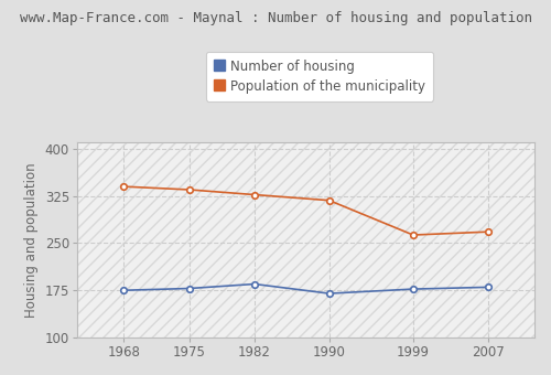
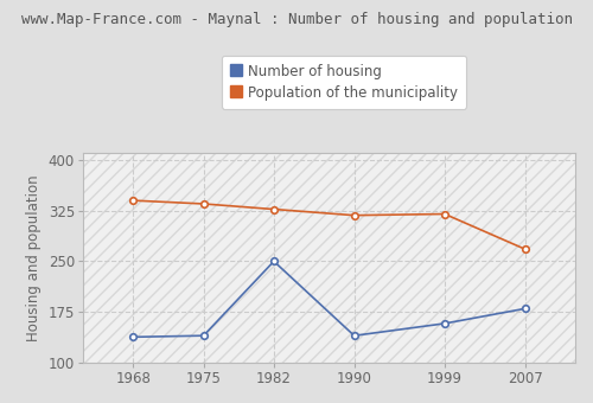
Number of housing/1968: 175 -> 138
Number of housing/1975: 178 -> 140
Number of housing/1982: 185 -> 250
Number of housing/1990: 170 -> 140
Number of housing/1999: 177 -> 158
Population of the municipality/1999: 263 -> 320
